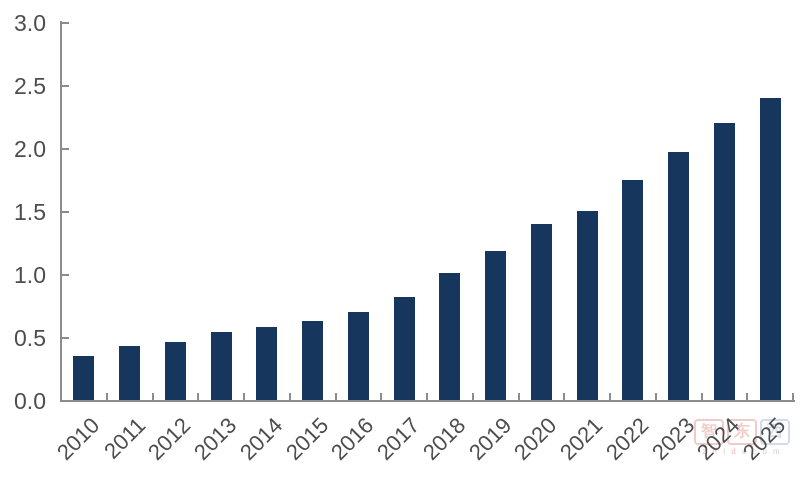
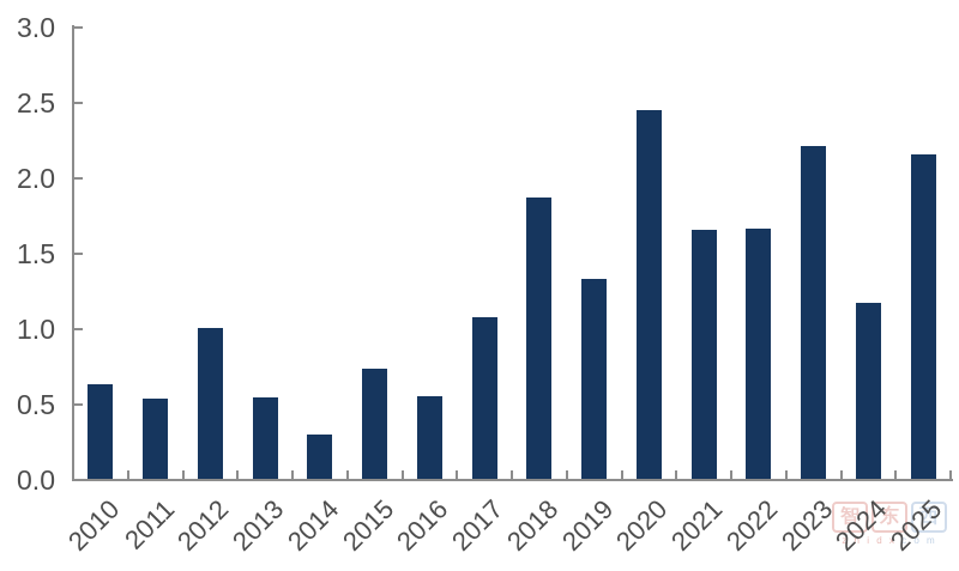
2010: 0.35 -> 0.63
2011: 0.43 -> 0.53
2012: 0.46 -> 1.00
2014: 0.58 -> 0.29
2015: 0.63 -> 0.73
2016: 0.70 -> 0.55
2017: 0.82 -> 1.07
2018: 1.01 -> 1.87
2019: 1.18 -> 1.33
2020: 1.40 -> 2.45
2021: 1.50 -> 1.65
2022: 1.75 -> 1.66
2023: 1.97 -> 2.21
2024: 2.20 -> 1.17
2025: 2.40 -> 2.15
